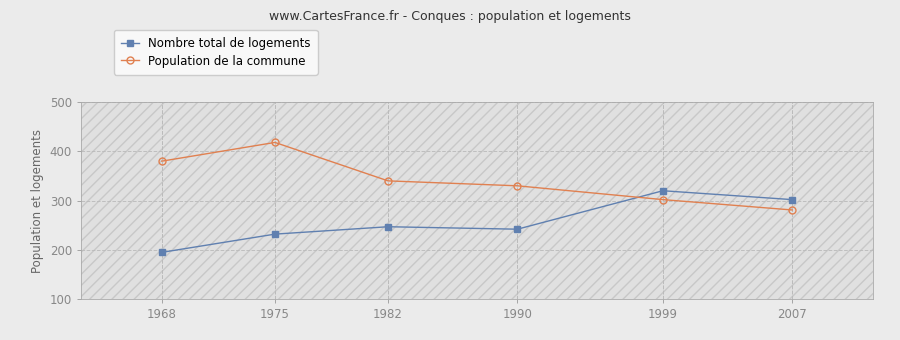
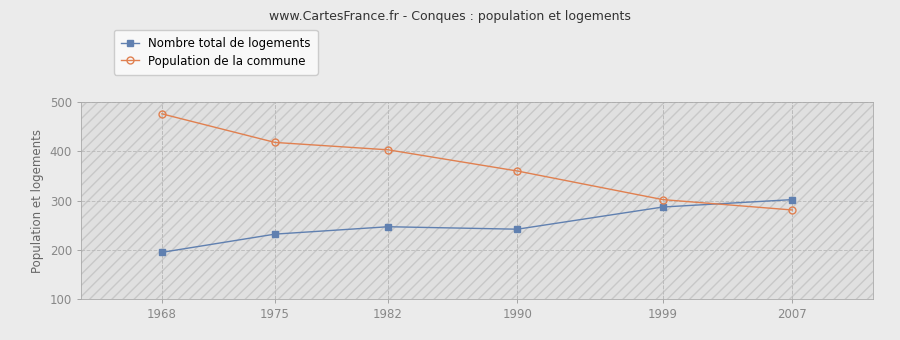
Population de la commune/1968: 380 -> 476
Population de la commune/1982: 340 -> 403
Population de la commune/1990: 330 -> 360
Nombre total de logements/1999: 320 -> 287
